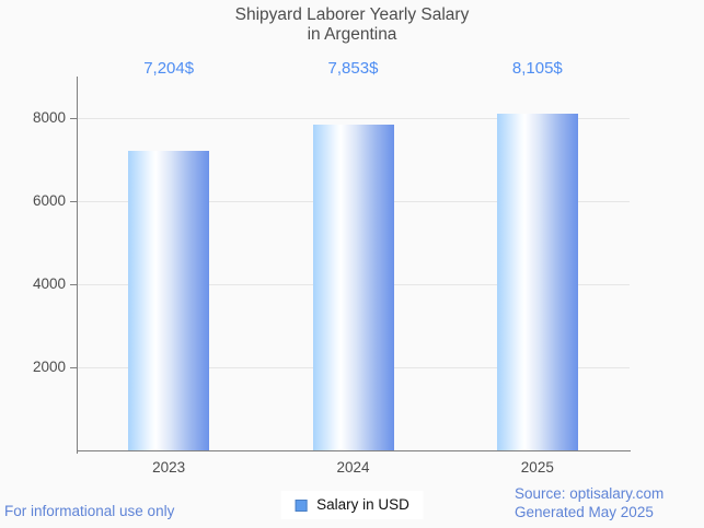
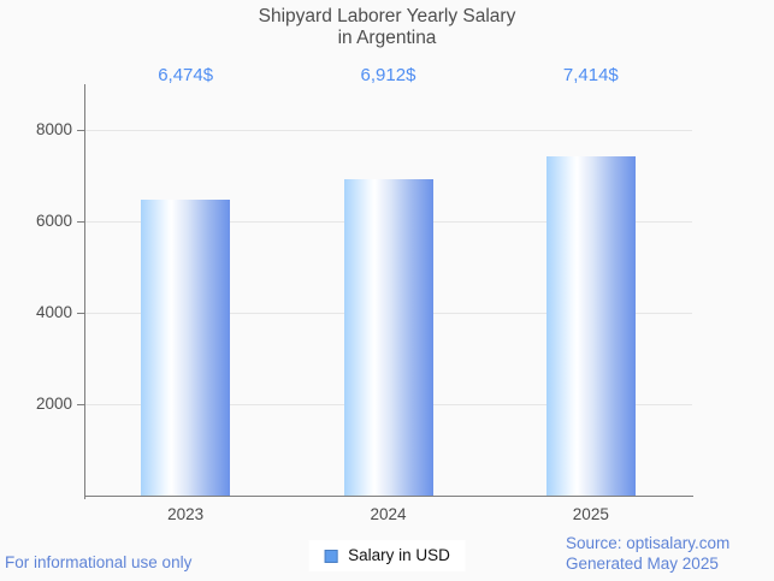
2023: 7,204 -> 6,474
2024: 7,853 -> 6,912
2025: 8,105 -> 7,414
